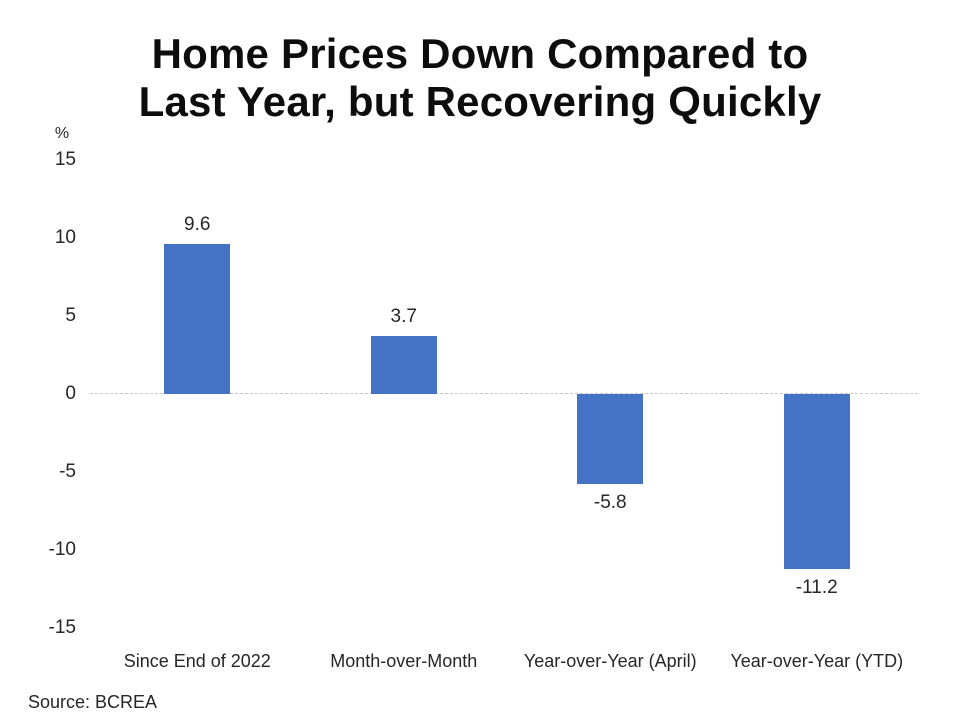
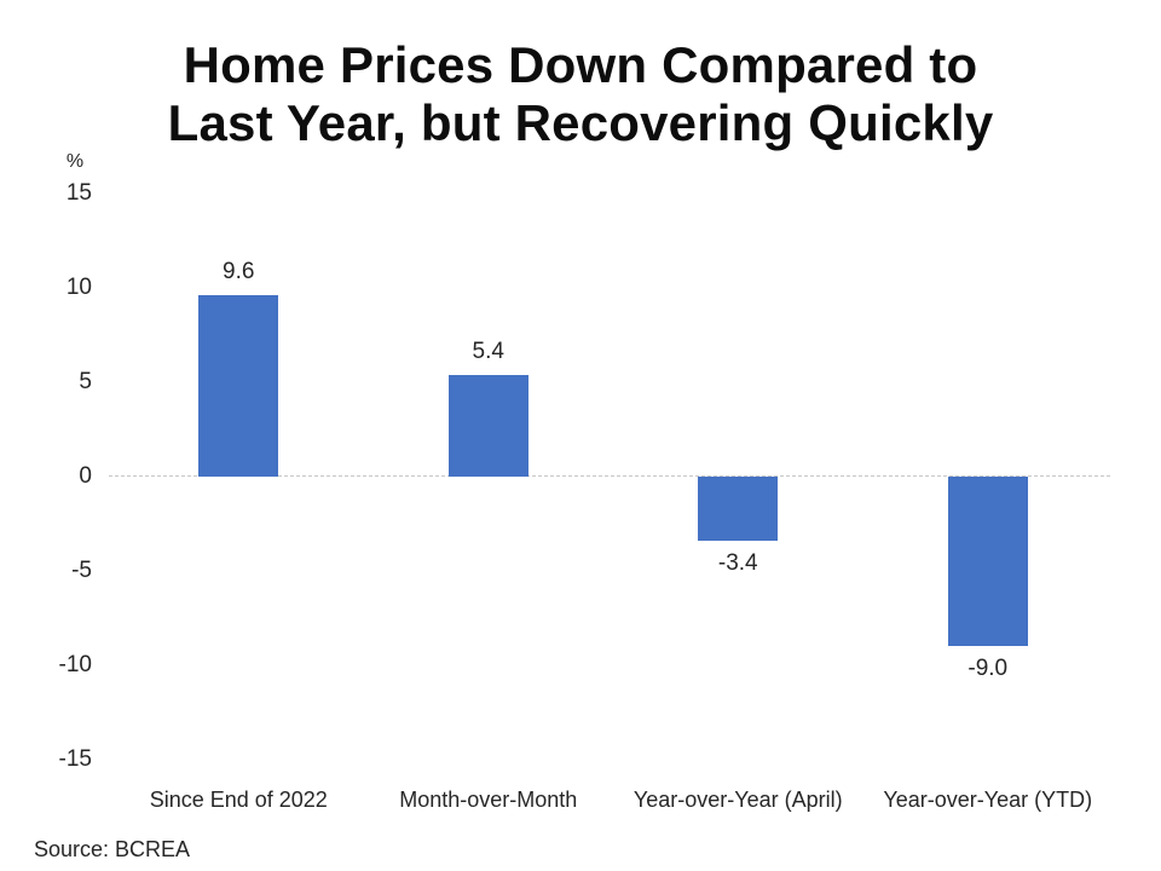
Month-over-Month: 3.7 -> 5.4
Year-over-Year (April): -5.8 -> -3.4
Year-over-Year (YTD): -11.2 -> -9.0
